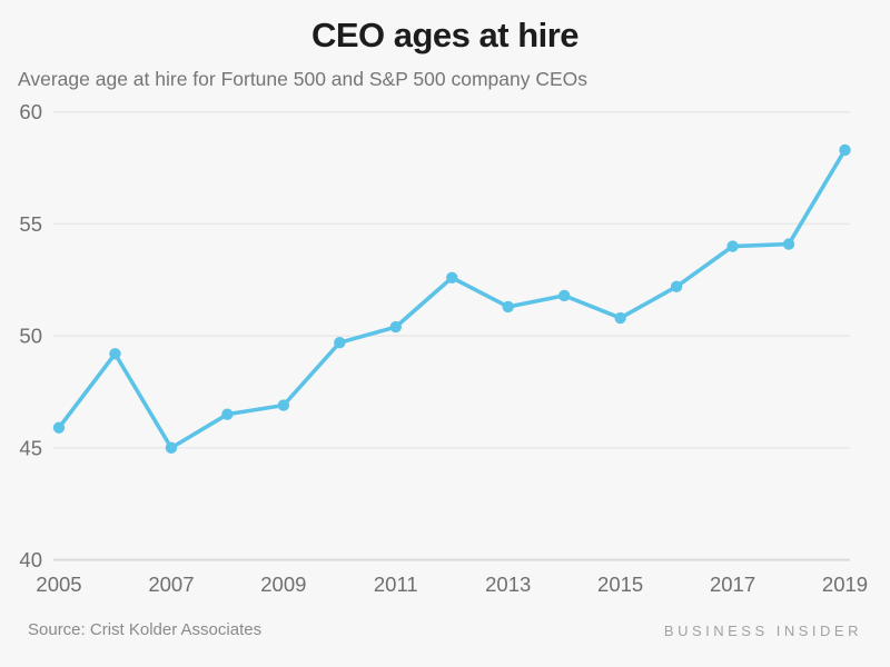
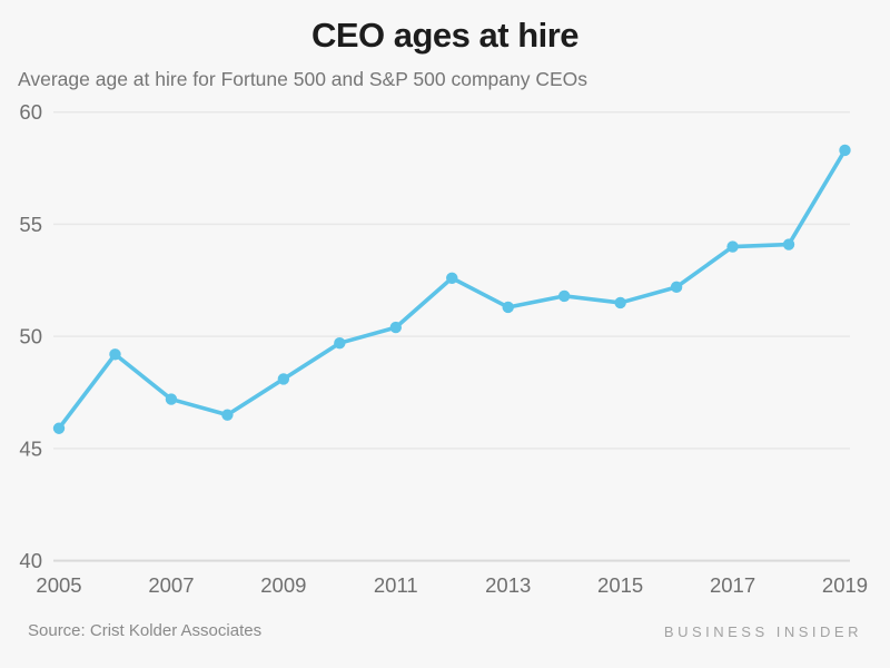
2007: 45.0 -> 47.2
2009: 46.9 -> 48.1
2015: 50.8 -> 51.5
